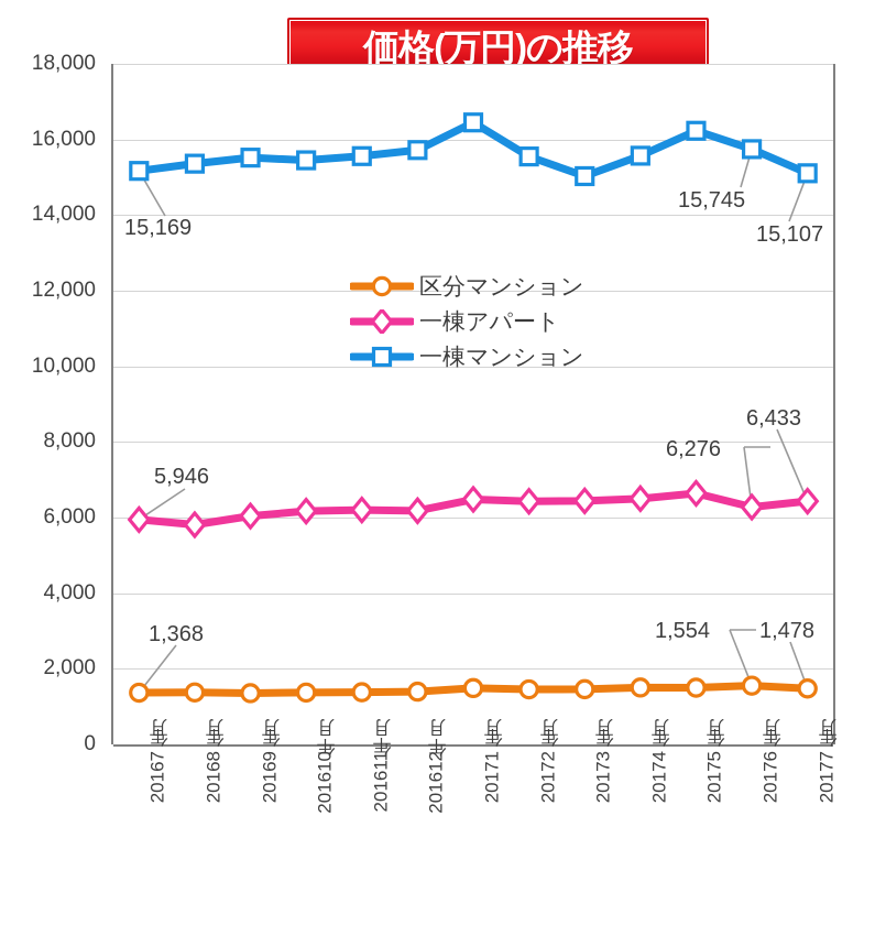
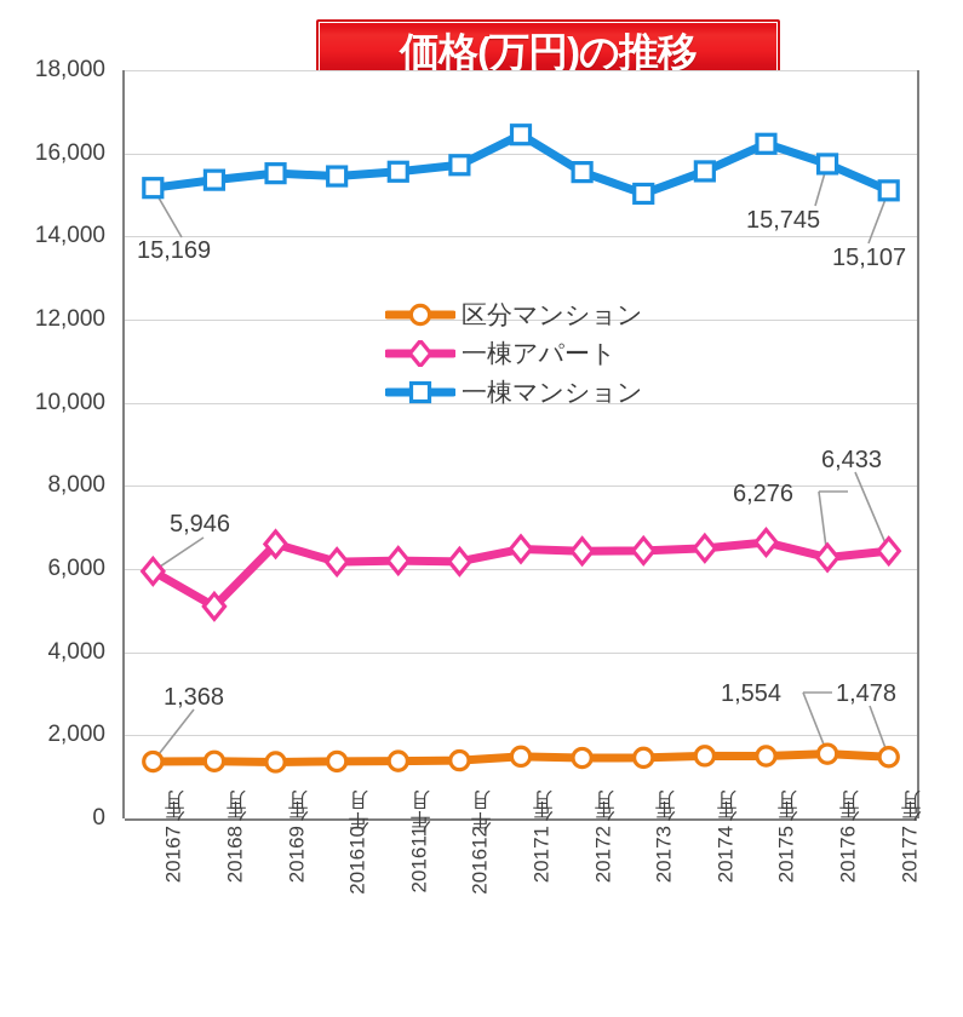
一棟アパート/2016年8月: 5800 -> 5100
一棟アパート/2016年9月: 6000 -> 6600
